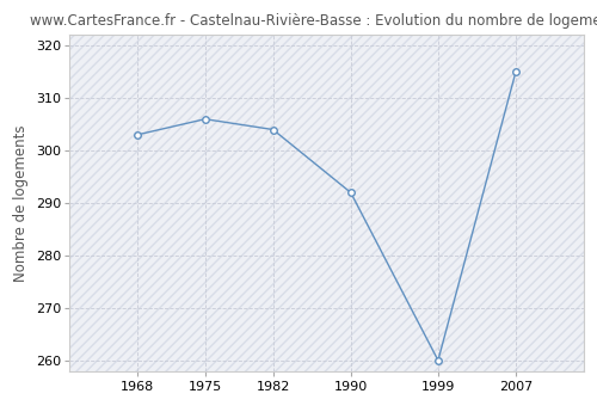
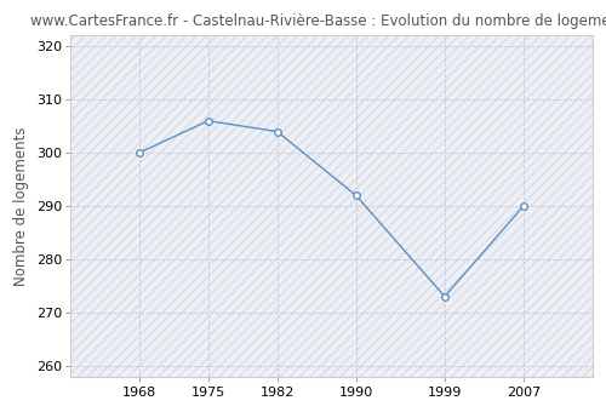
1968: 303 -> 300
1999: 260 -> 273
2007: 315 -> 290
